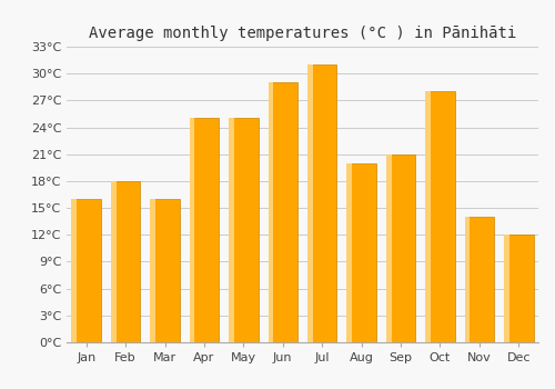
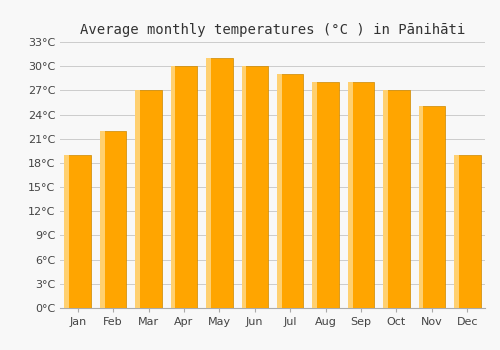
Jan: 16°C -> 19°C
Feb: 18°C -> 22°C
Mar: 16°C -> 27°C
Apr: 25°C -> 30°C
May: 25°C -> 31°C
Jun: 29°C -> 30°C
Jul: 31°C -> 29°C
Aug: 20°C -> 28°C
Sep: 21°C -> 28°C
Oct: 28°C -> 27°C
Nov: 14°C -> 25°C
Dec: 12°C -> 19°C
